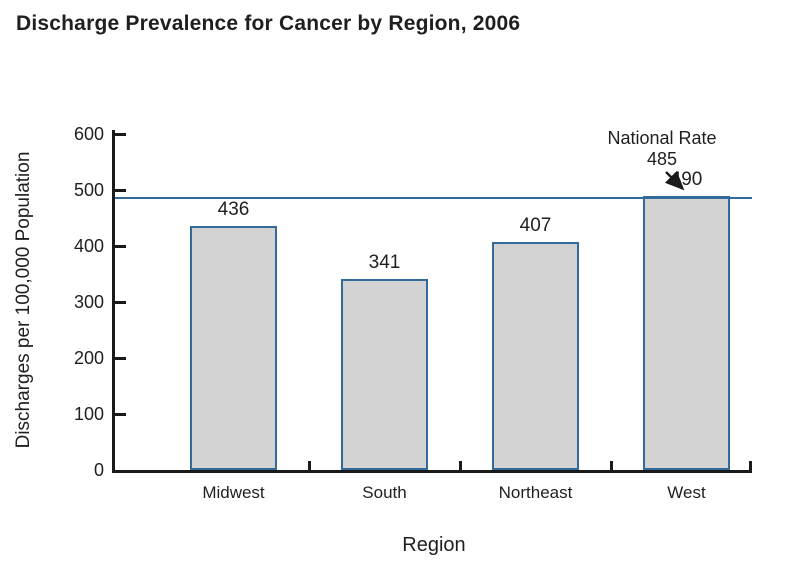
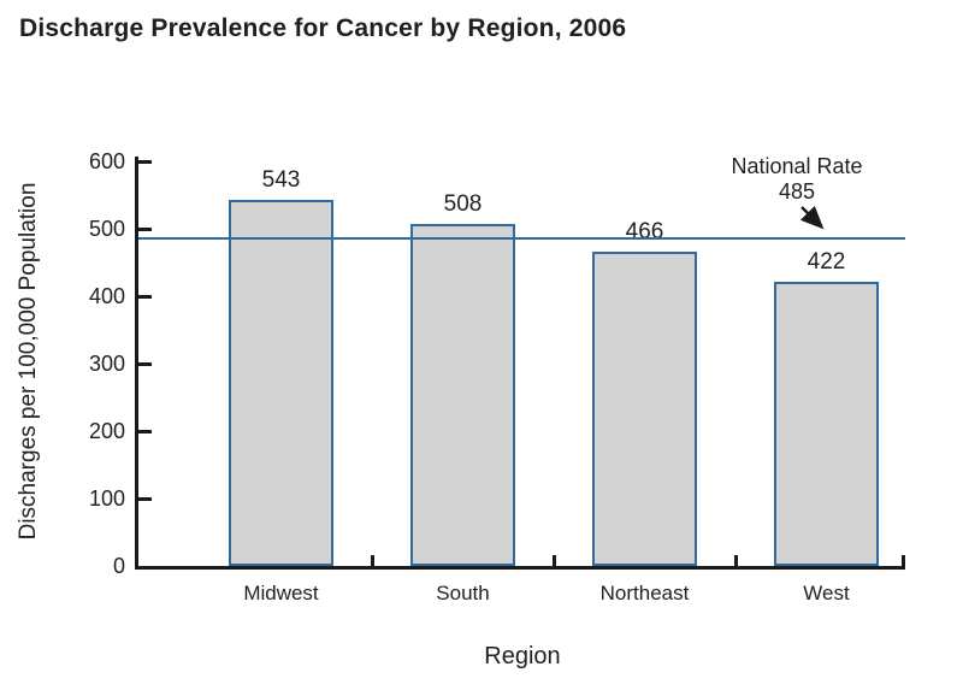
Midwest: 436 -> 543
South: 341 -> 508
Northeast: 407 -> 466
West: 490 -> 422
